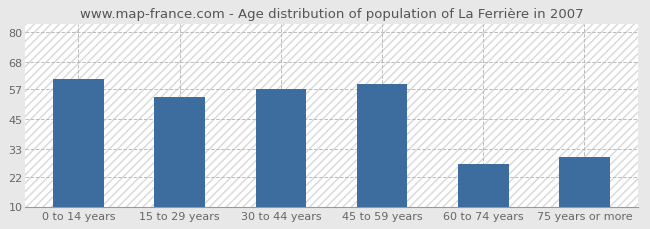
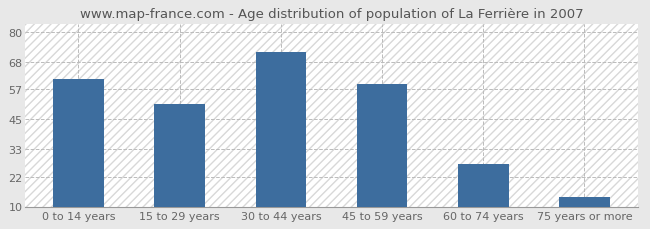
15 to 29 years: 54 -> 51
30 to 44 years: 57 -> 72
75 years or more: 30 -> 14
